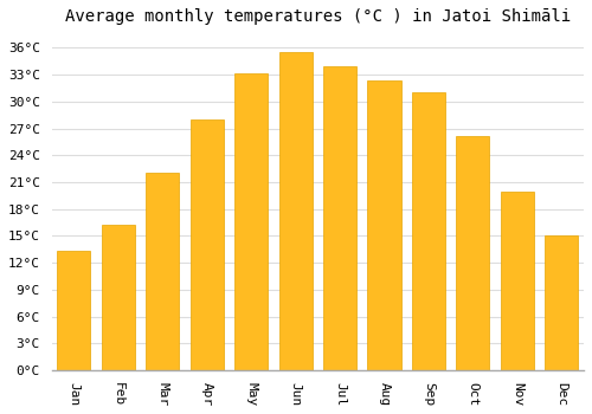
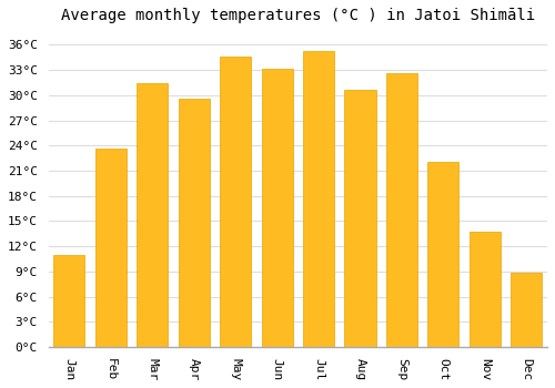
Jan: 13.3°C -> 11.0°C
Feb: 16.2°C -> 23.6°C
Mar: 22.0°C -> 31.4°C
Apr: 28.0°C -> 29.6°C
May: 33.2°C -> 34.6°C
Jun: 35.5°C -> 33.2°C
Jul: 34.0°C -> 35.2°C
Aug: 32.3°C -> 30.6°C
Sep: 31.0°C -> 32.6°C
Oct: 26.2°C -> 22.0°C
Nov: 20.0°C -> 13.8°C
Dec: 15.1°C -> 8.8°C
